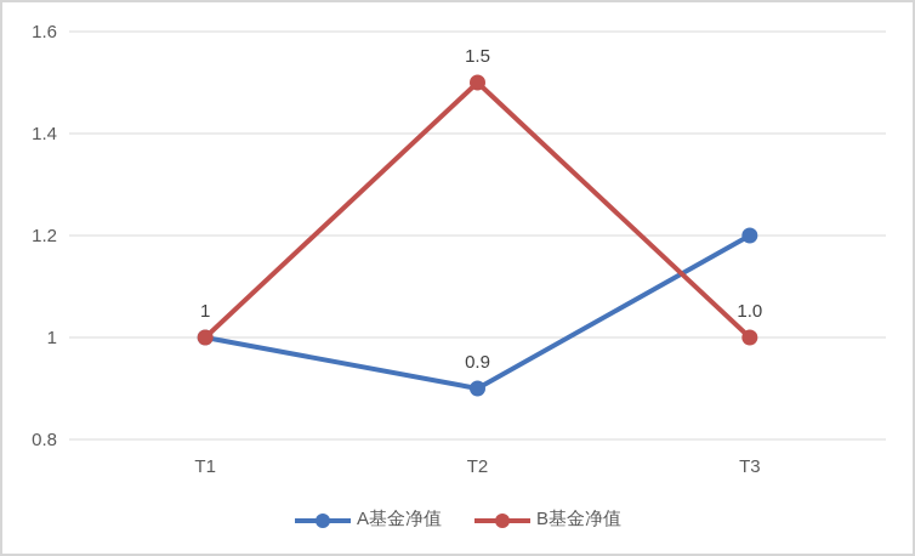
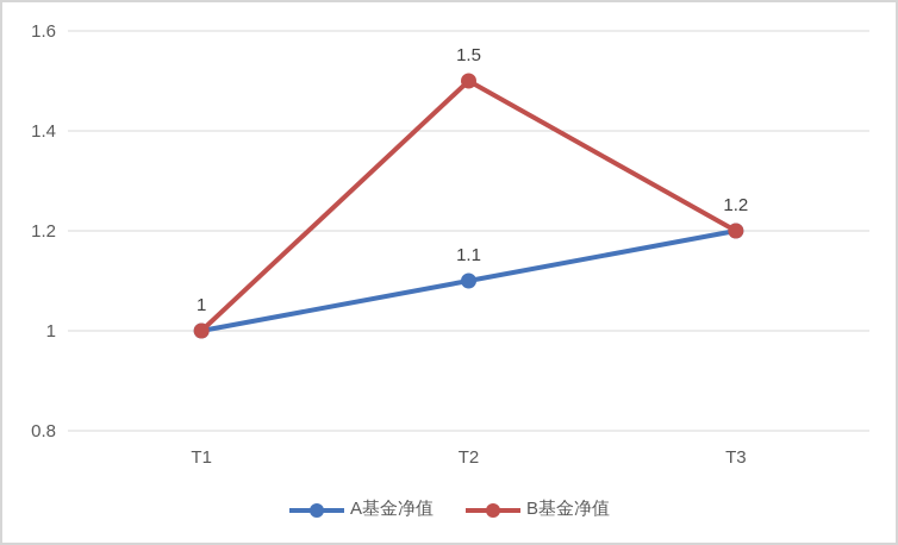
A基金净值/T2: 0.9 -> 1.1
B基金净值/T3: 1.0 -> 1.2
